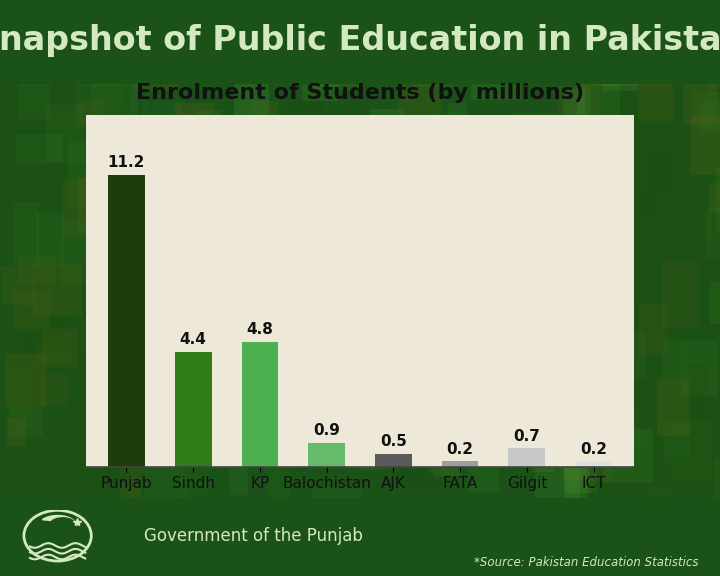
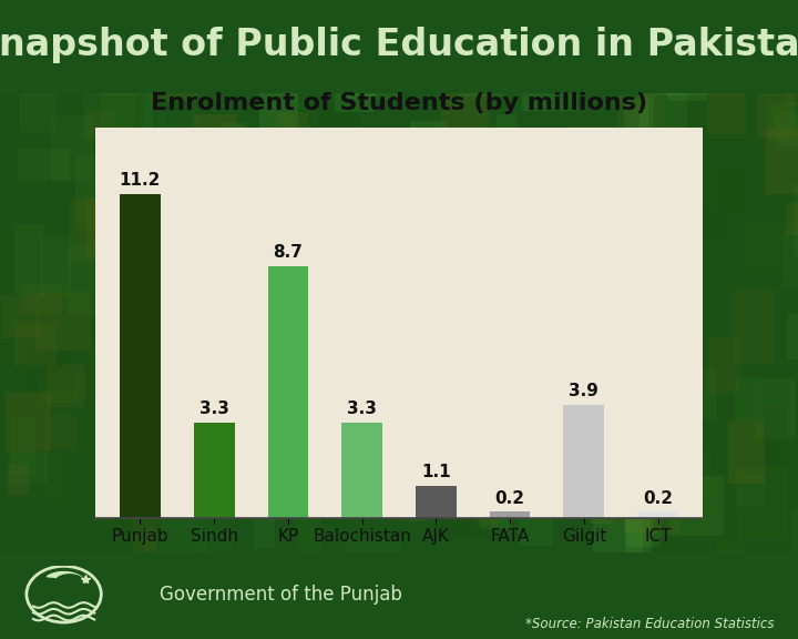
Enrolment of Students (by millions)/Sindh: 4.4 -> 3.3
Enrolment of Students (by millions)/KP: 4.8 -> 8.7
Enrolment of Students (by millions)/Balochistan: 0.9 -> 3.3
Enrolment of Students (by millions)/AJK: 0.5 -> 1.1
Enrolment of Students (by millions)/Gilgit: 0.7 -> 3.9
